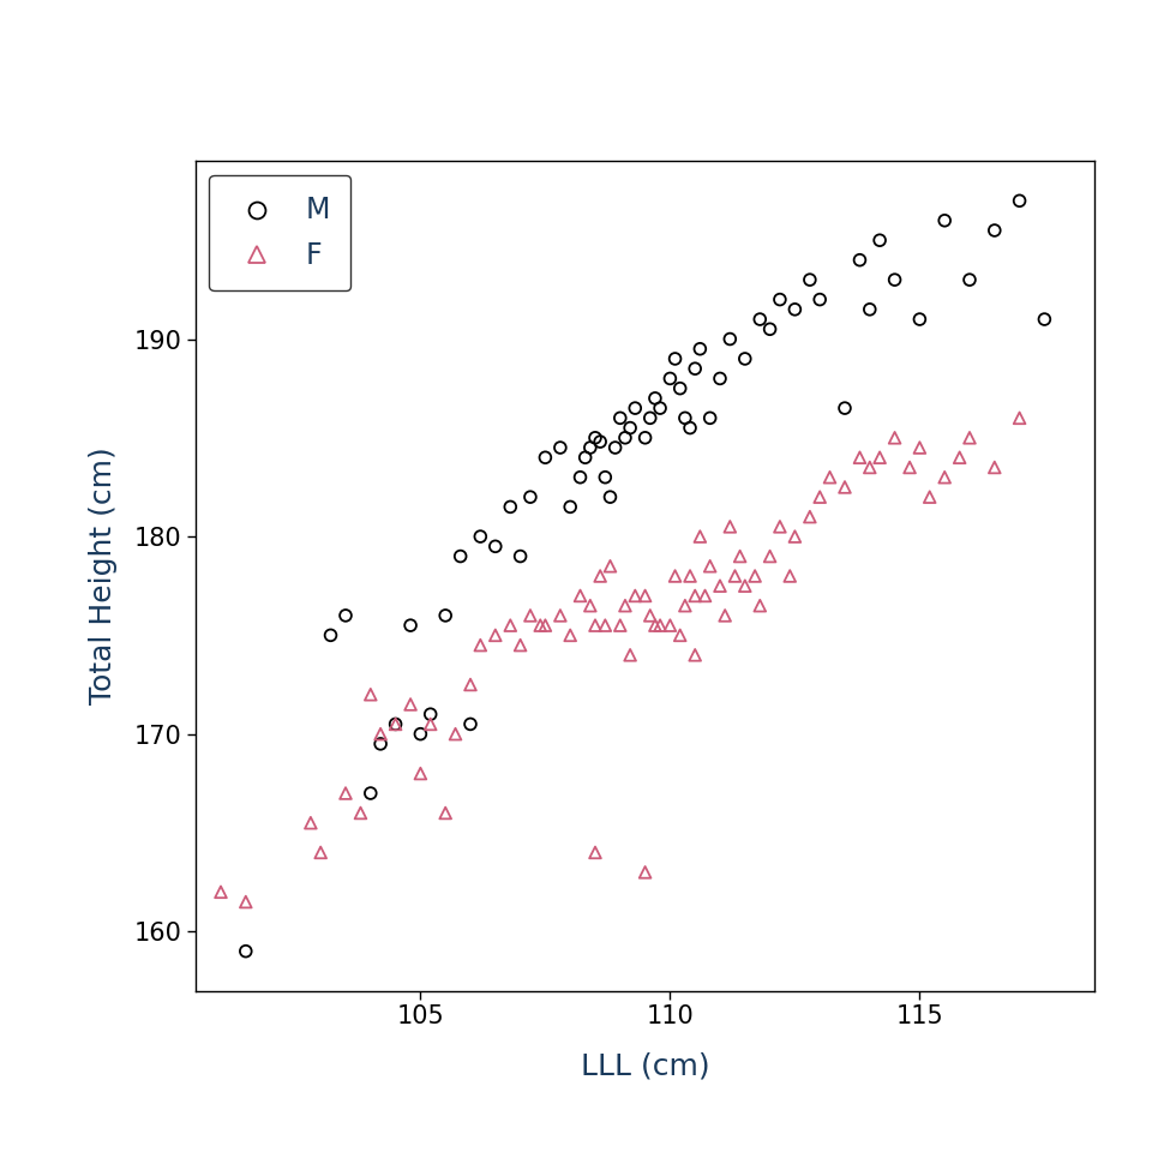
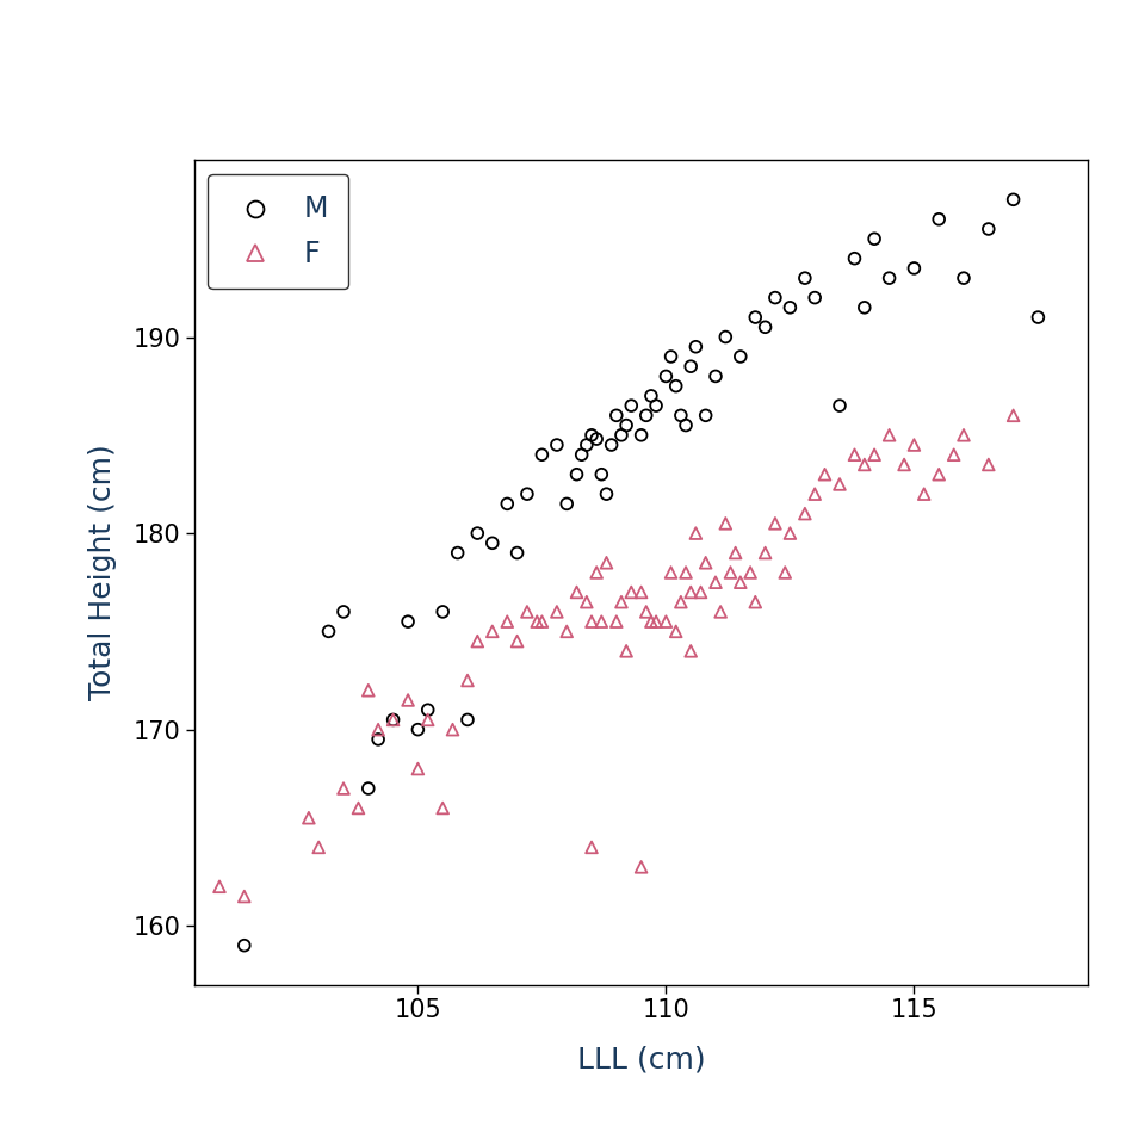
M/115: 191.0 -> 193.5
